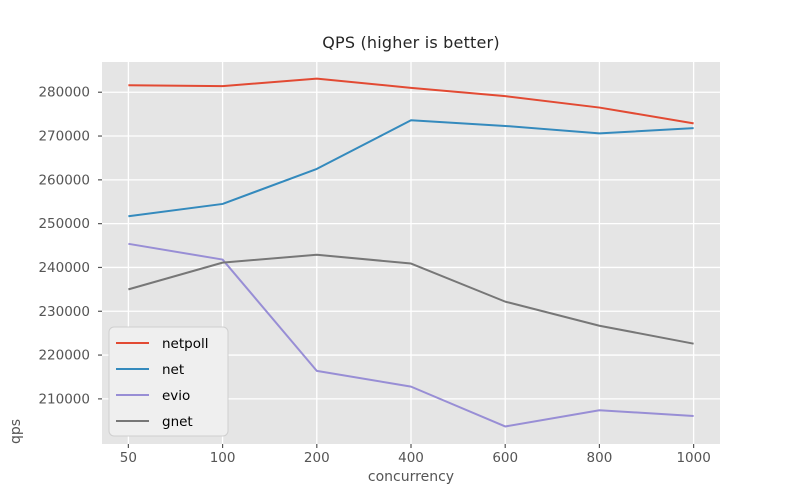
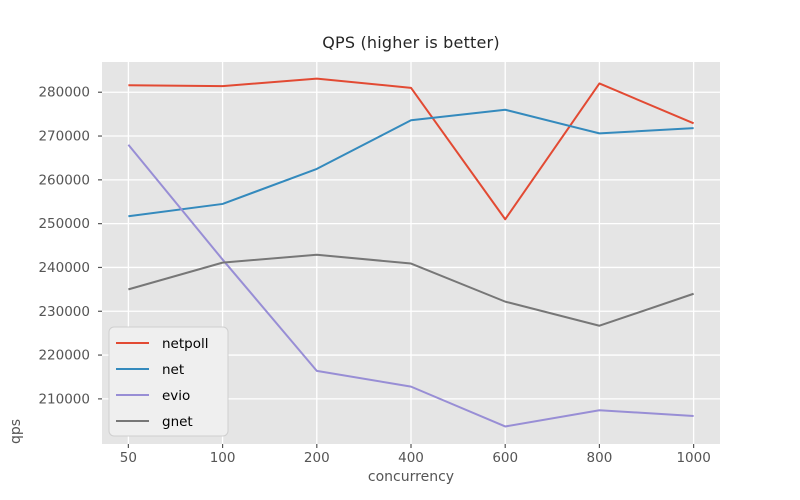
evio/50: 245000 -> 268000
netpoll/600: 279000 -> 251000
net/600: 272000 -> 276000
netpoll/800: 276000 -> 282000
gnet/1000: 223000 -> 234000
